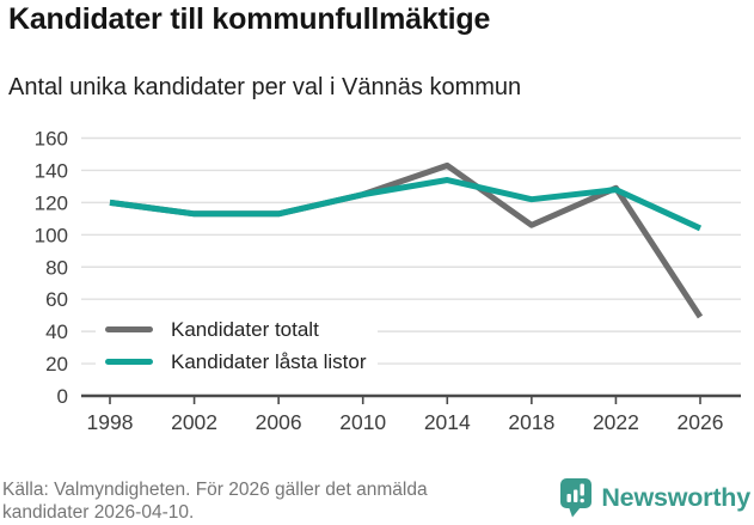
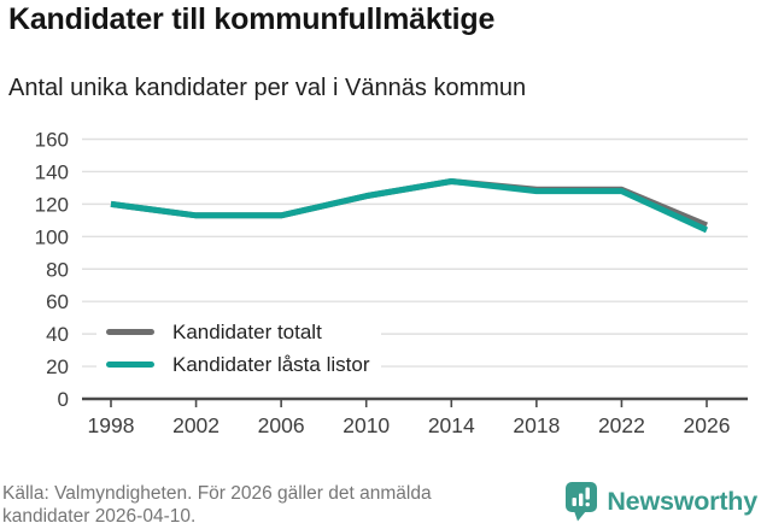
Kandidater totalt/2014: 143 -> 134
Kandidater totalt/2018: 106 -> 129
Kandidater låsta listor/2018: 122 -> 128
Kandidater totalt/2026: 49 -> 107
